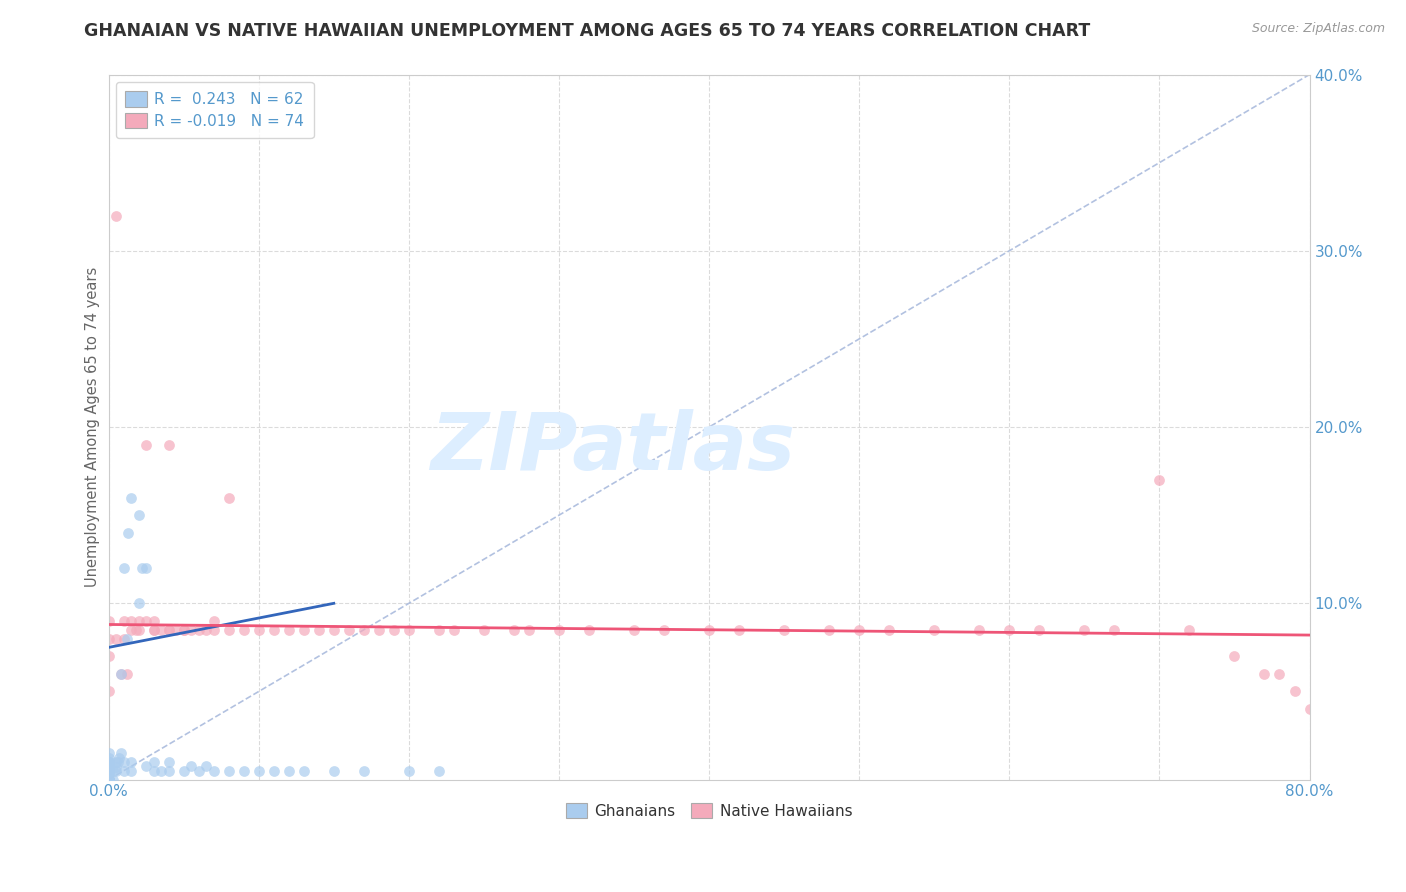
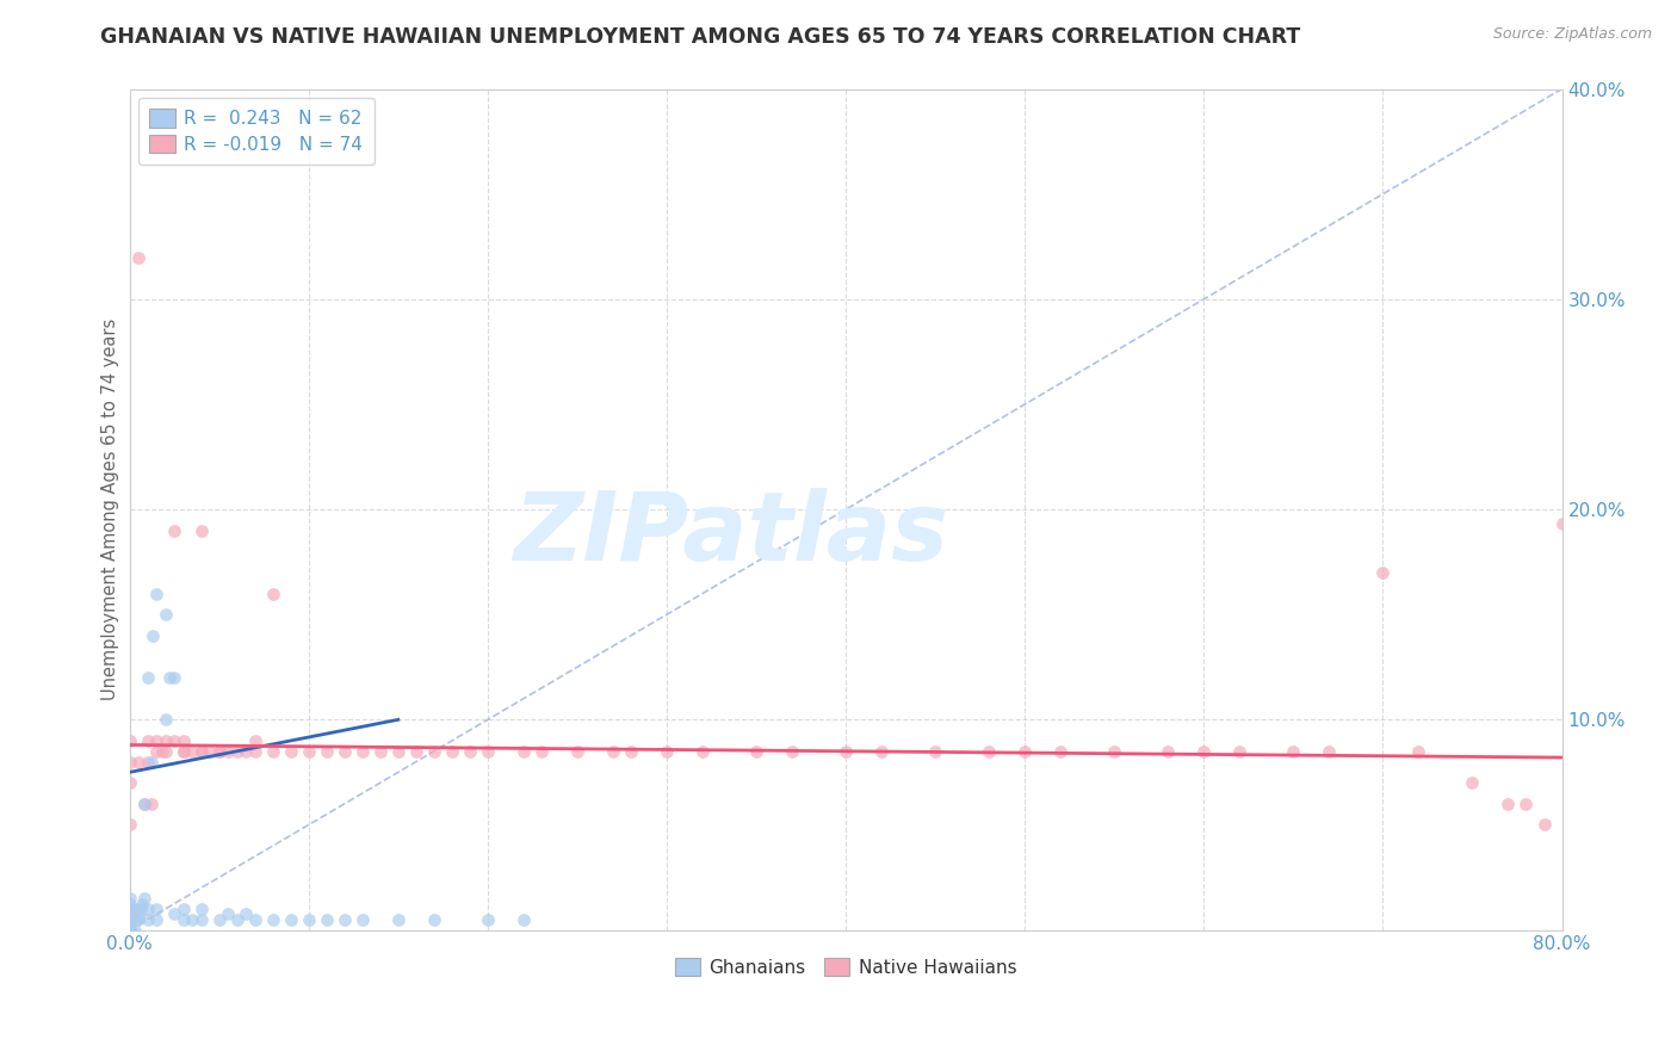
Native Hawaiians/80.0%: 4.0% -> 19.3%
